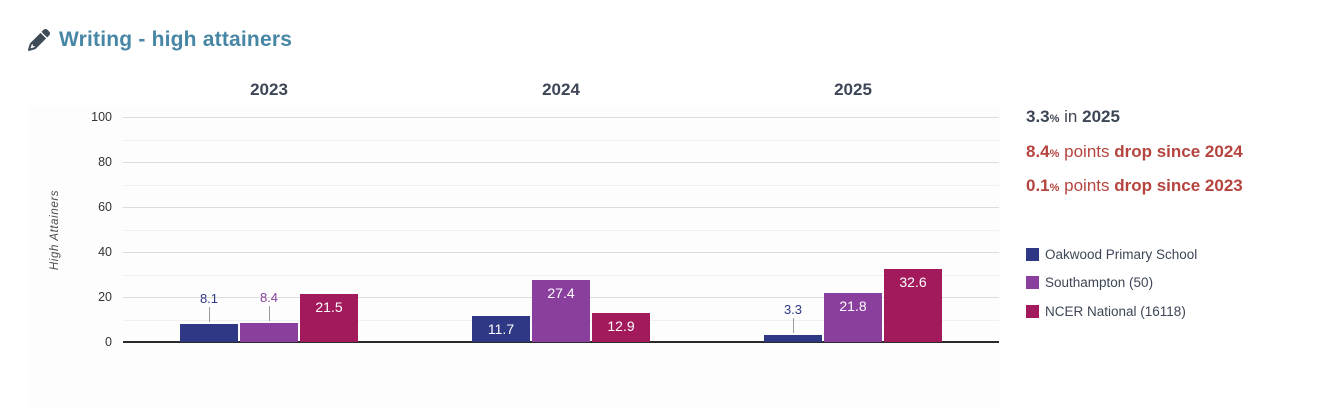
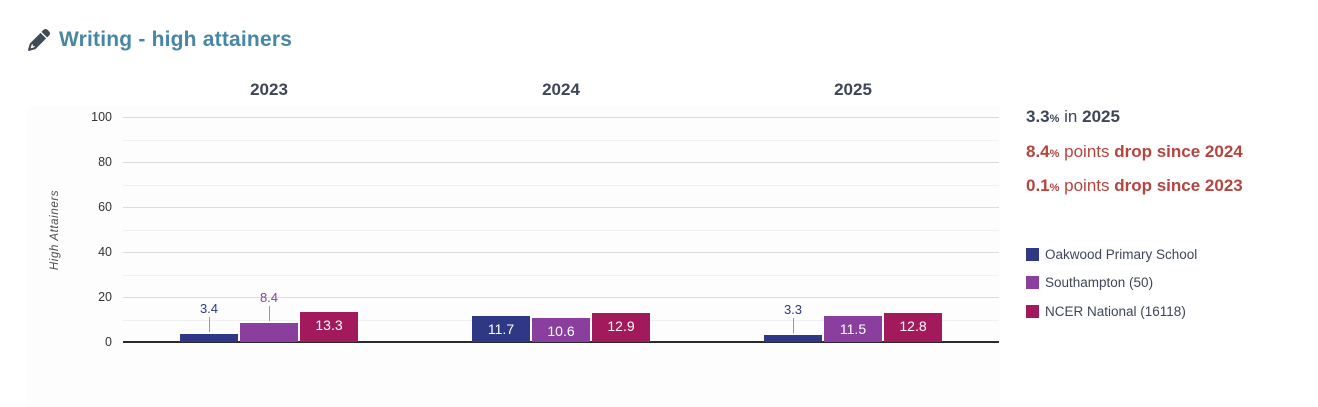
Oakwood Primary School/2023: 8.1 -> 3.4
NCER National (16118)/2023: 21.5 -> 13.3
Southampton (50)/2024: 27.4 -> 10.6
Southampton (50)/2025: 21.8 -> 11.5
NCER National (16118)/2025: 32.6 -> 12.8
